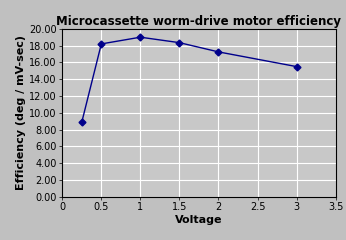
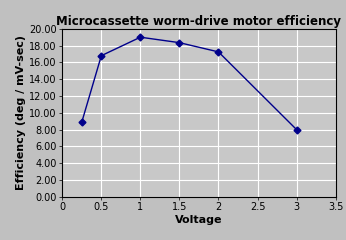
0.5: 18.2 -> 16.8
3: 15.5 -> 8.0
